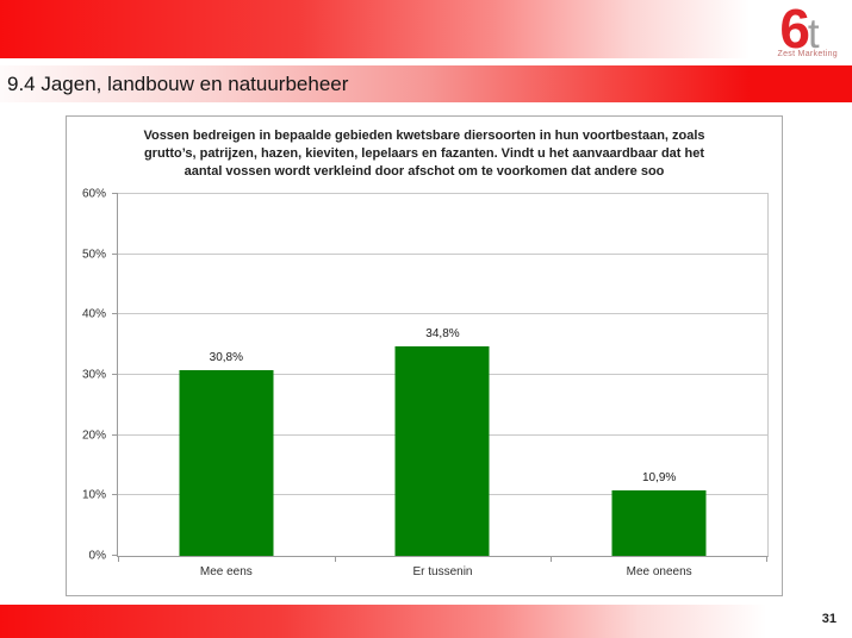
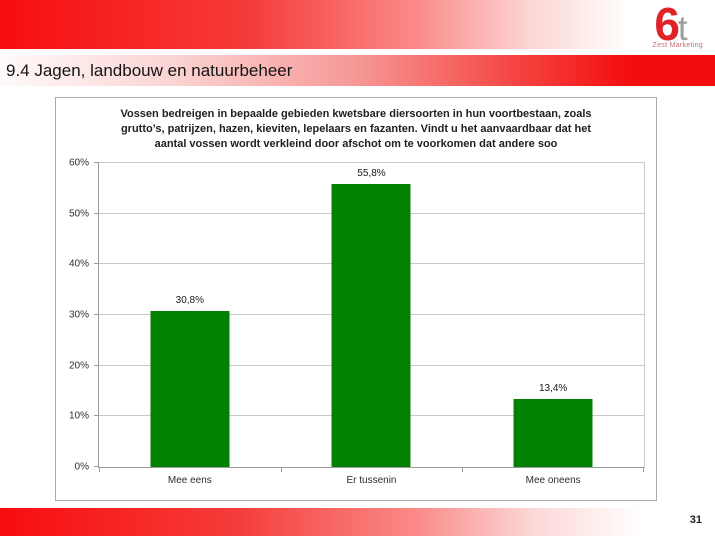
Er tussenin: 34,8% -> 55,8%
Mee oneens: 10,9% -> 13,4%
